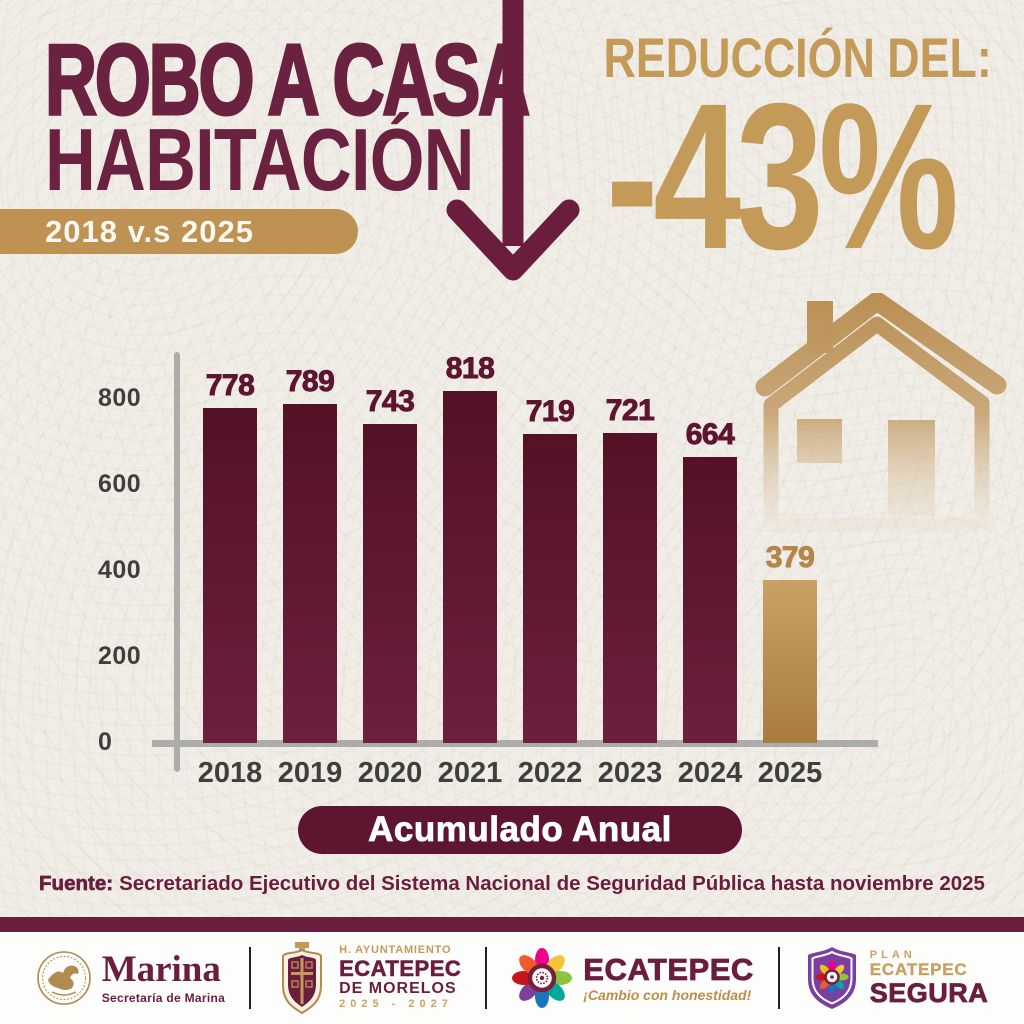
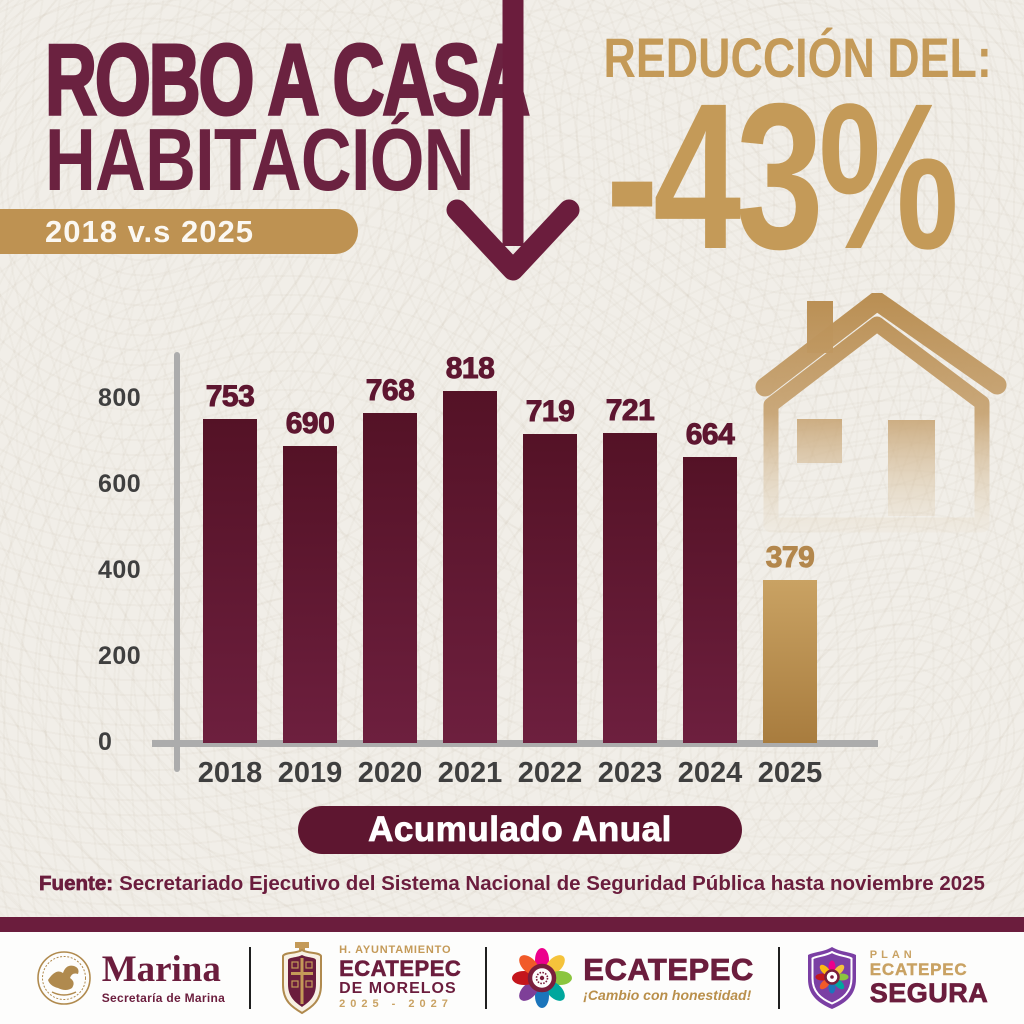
2018: 778 -> 753
2019: 789 -> 690
2020: 743 -> 768
